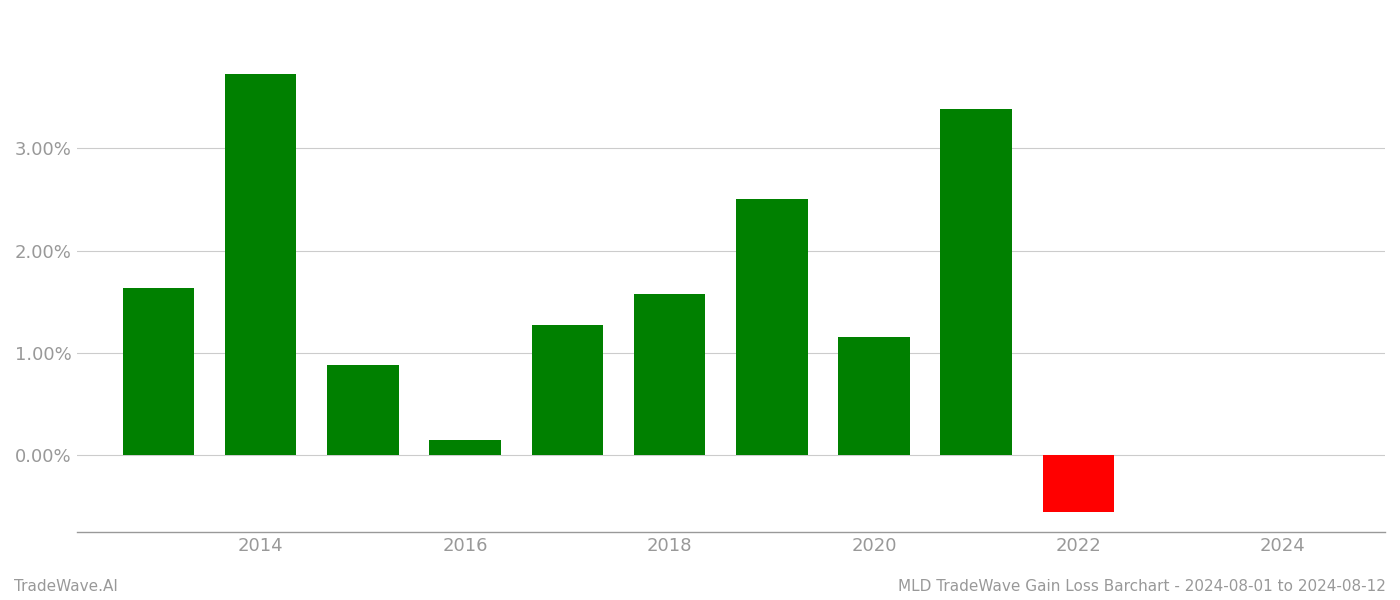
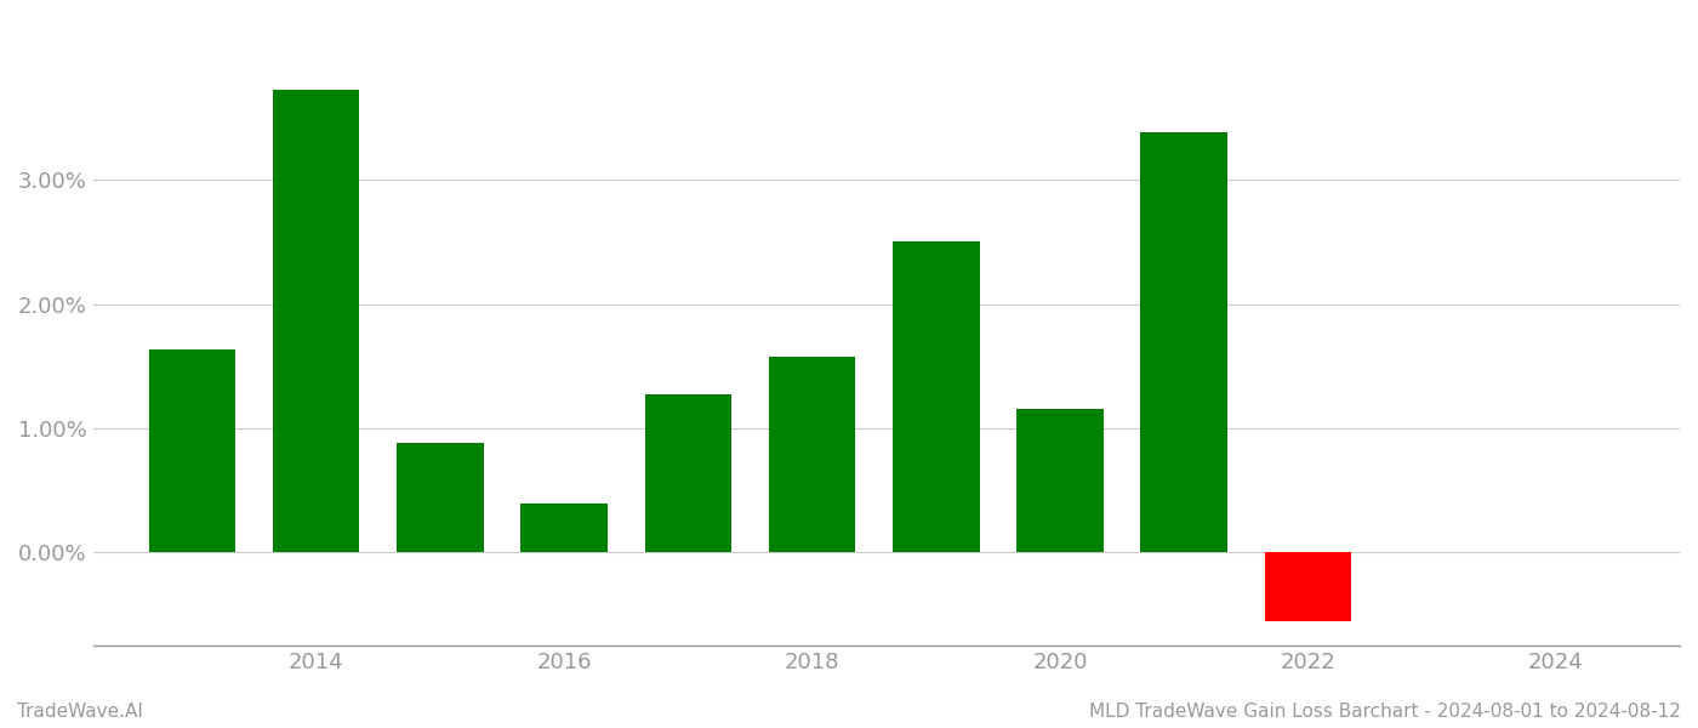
2016: 0.15% -> 0.39%
